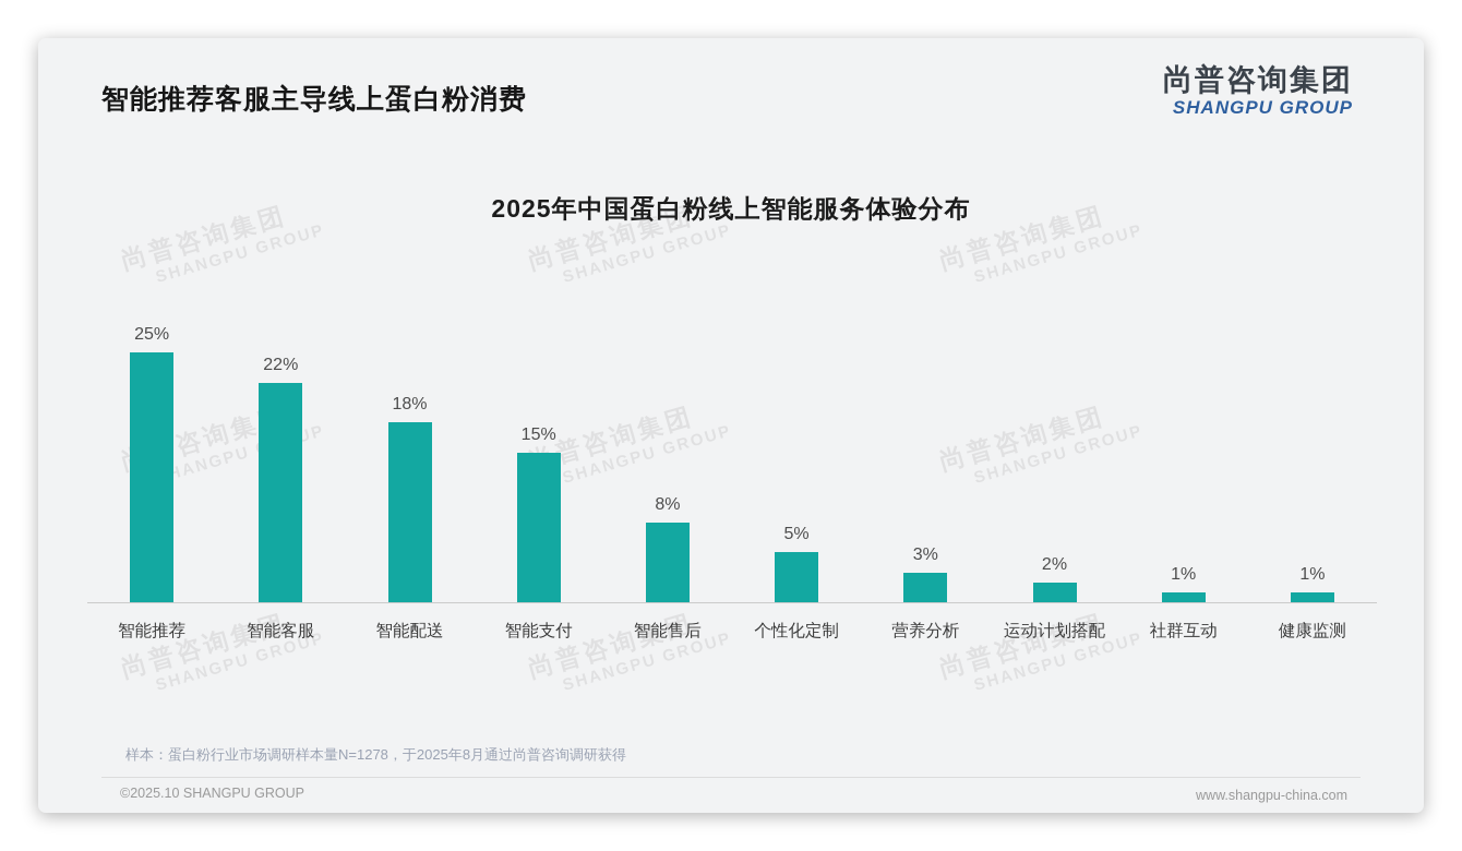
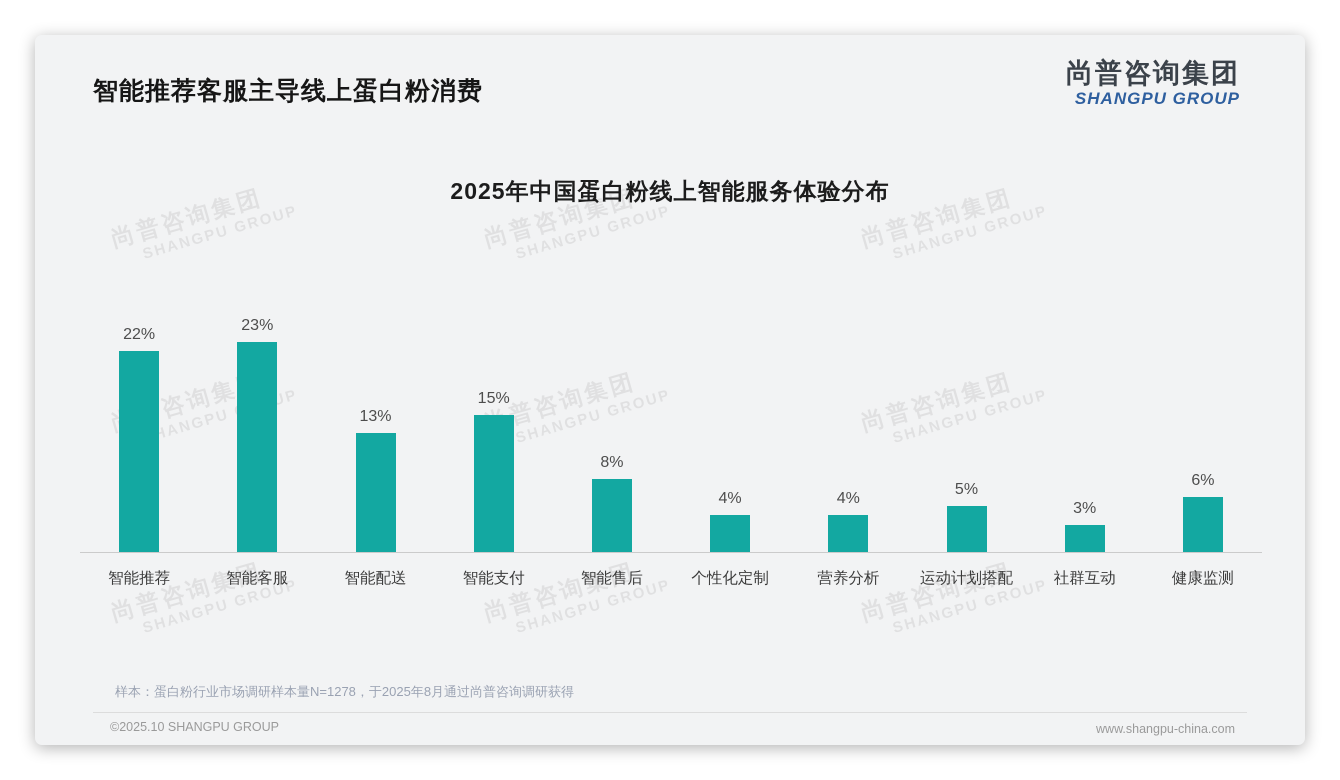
智能推荐: 25% -> 22%
智能客服: 22% -> 23%
智能配送: 18% -> 13%
个性化定制: 5% -> 4%
营养分析: 3% -> 4%
运动计划搭配: 2% -> 5%
社群互动: 1% -> 3%
健康监测: 1% -> 6%
